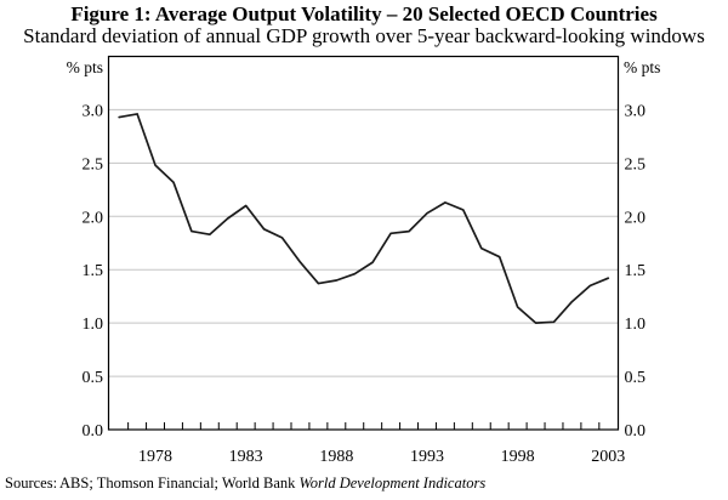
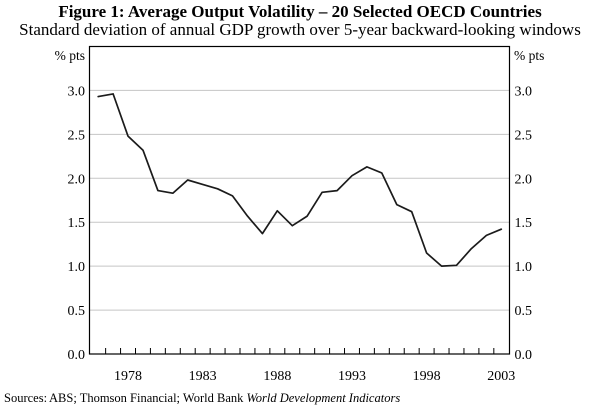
1983: 2.1 -> 1.9
1988: 1.4 -> 1.6
